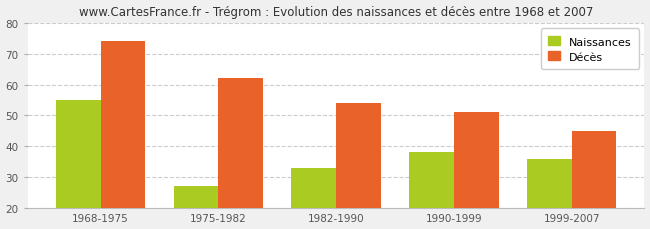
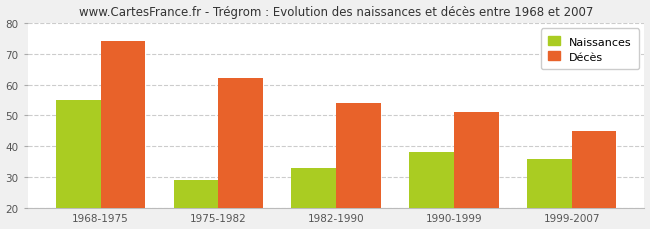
Naissances/1975-1982: 27 -> 29
